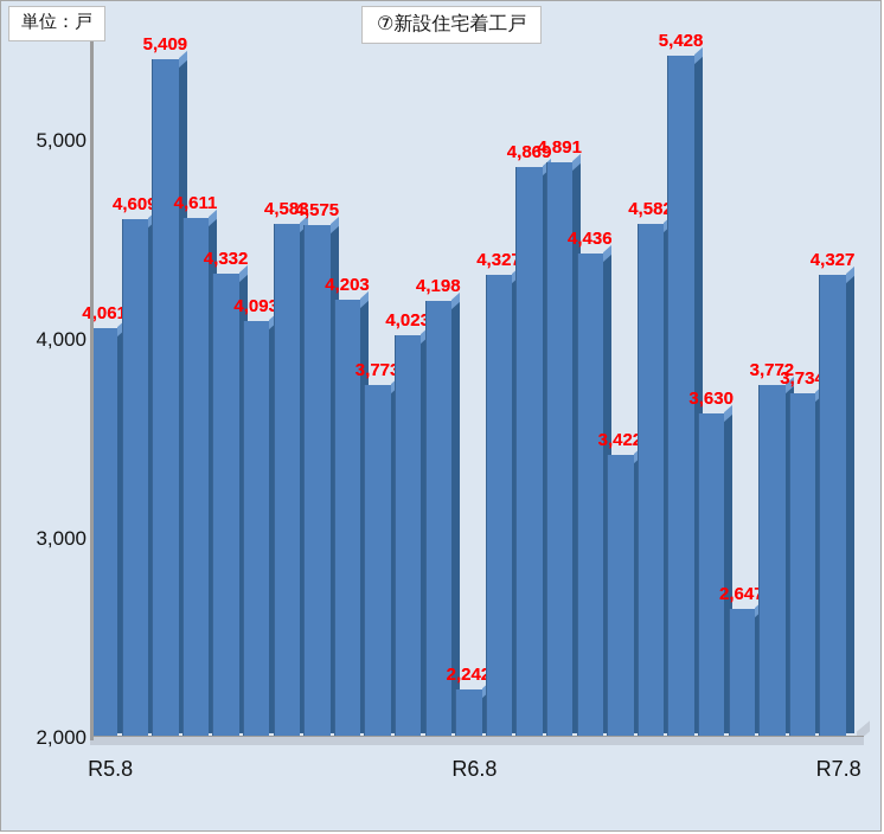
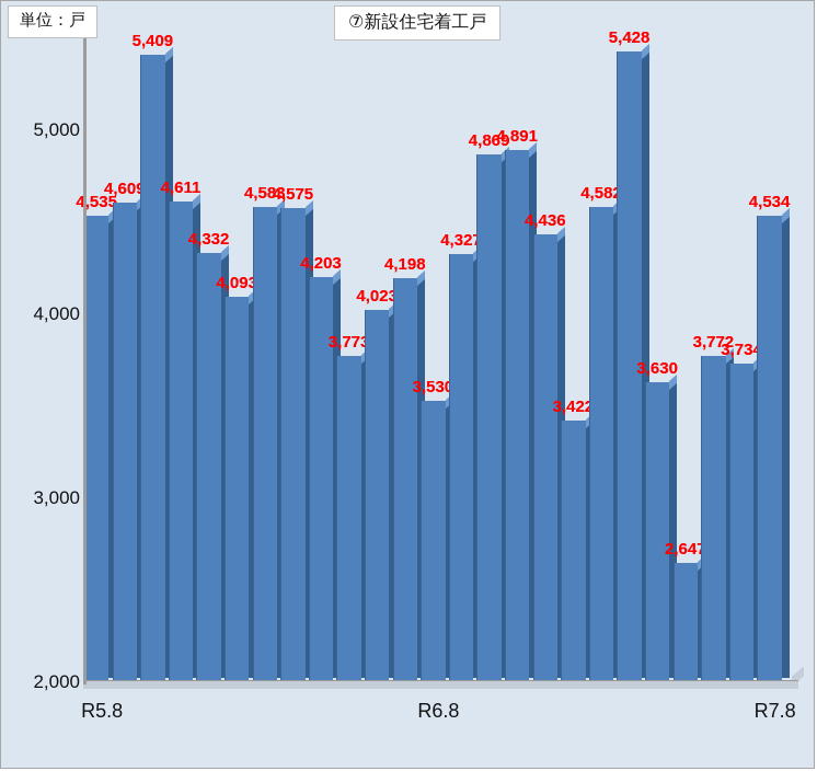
R5.8: 4,061 -> 4,535
R6.8: 2,242 -> 3,530
R7.8: 4,327 -> 4,534
